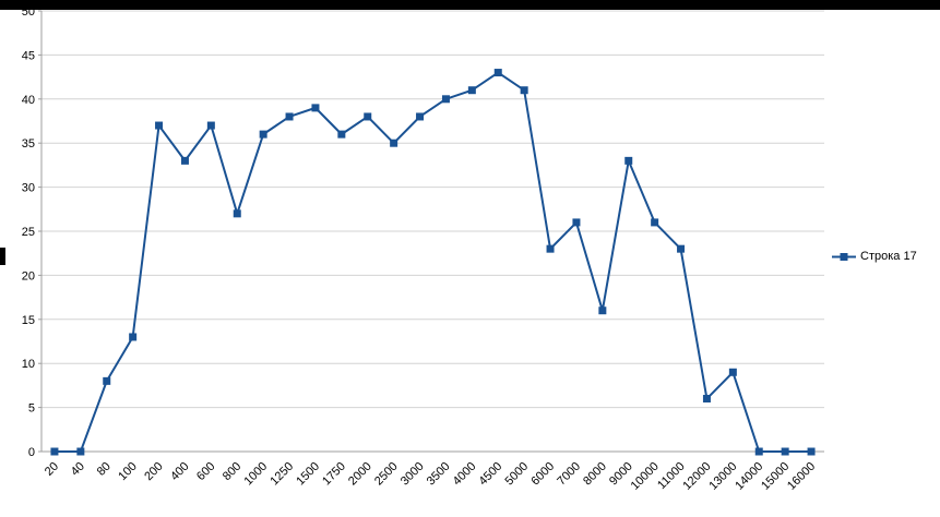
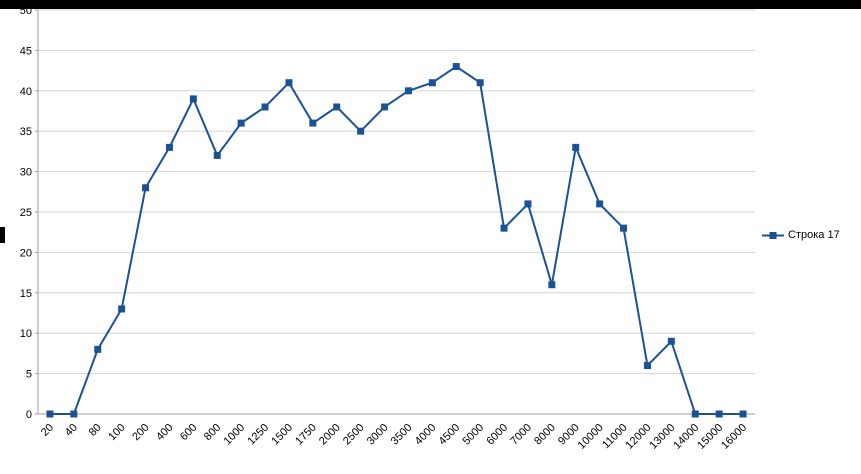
200: 37 -> 28
600: 37 -> 39
800: 27 -> 32
1500: 39 -> 41
